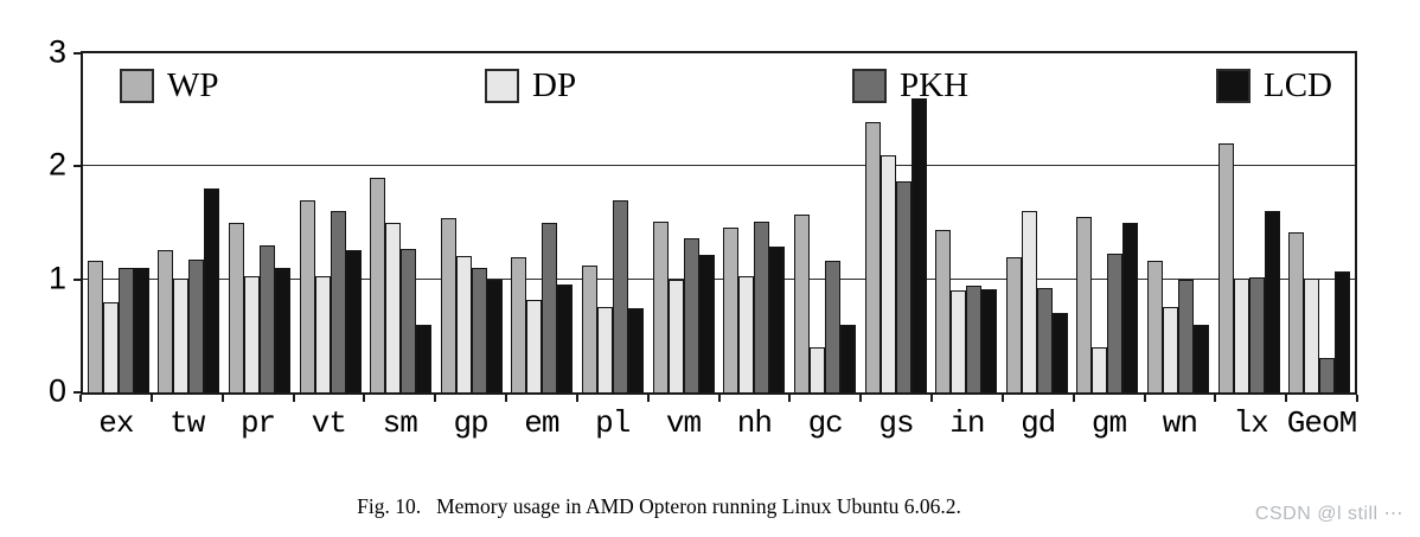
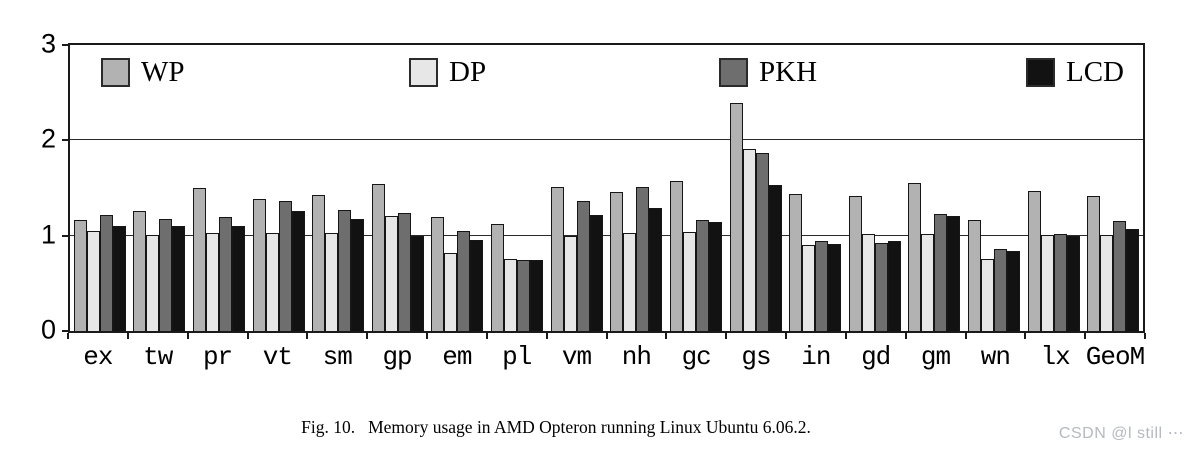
DP/ex: 0.8 -> 1.1
PKH/ex: 1.1 -> 1.2
LCD/tw: 1.8 -> 1.1
PKH/pr: 1.3 -> 1.2
WP/vt: 1.7 -> 1.4
PKH/vt: 1.6 -> 1.4
WP/sm: 1.9 -> 1.4
DP/sm: 1.5 -> 1.0
LCD/sm: 0.6 -> 1.2
PKH/gp: 1.1 -> 1.2
PKH/em: 1.5 -> 1.1
PKH/pl: 1.7 -> 0.8
DP/gc: 0.4 -> 1.0
LCD/gc: 0.6 -> 1.1
DP/gs: 2.1 -> 1.9
LCD/gs: 2.6 -> 1.5
WP/gd: 1.2 -> 1.4
DP/gd: 1.6 -> 1.0
LCD/gd: 0.7 -> 0.9
DP/gm: 0.4 -> 1.0
LCD/gm: 1.5 -> 1.2
PKH/wn: 1.0 -> 0.9
LCD/wn: 0.6 -> 0.8
WP/lx: 2.2 -> 1.5
LCD/lx: 1.6 -> 1.0
PKH/GeoM: 0.3 -> 1.1
